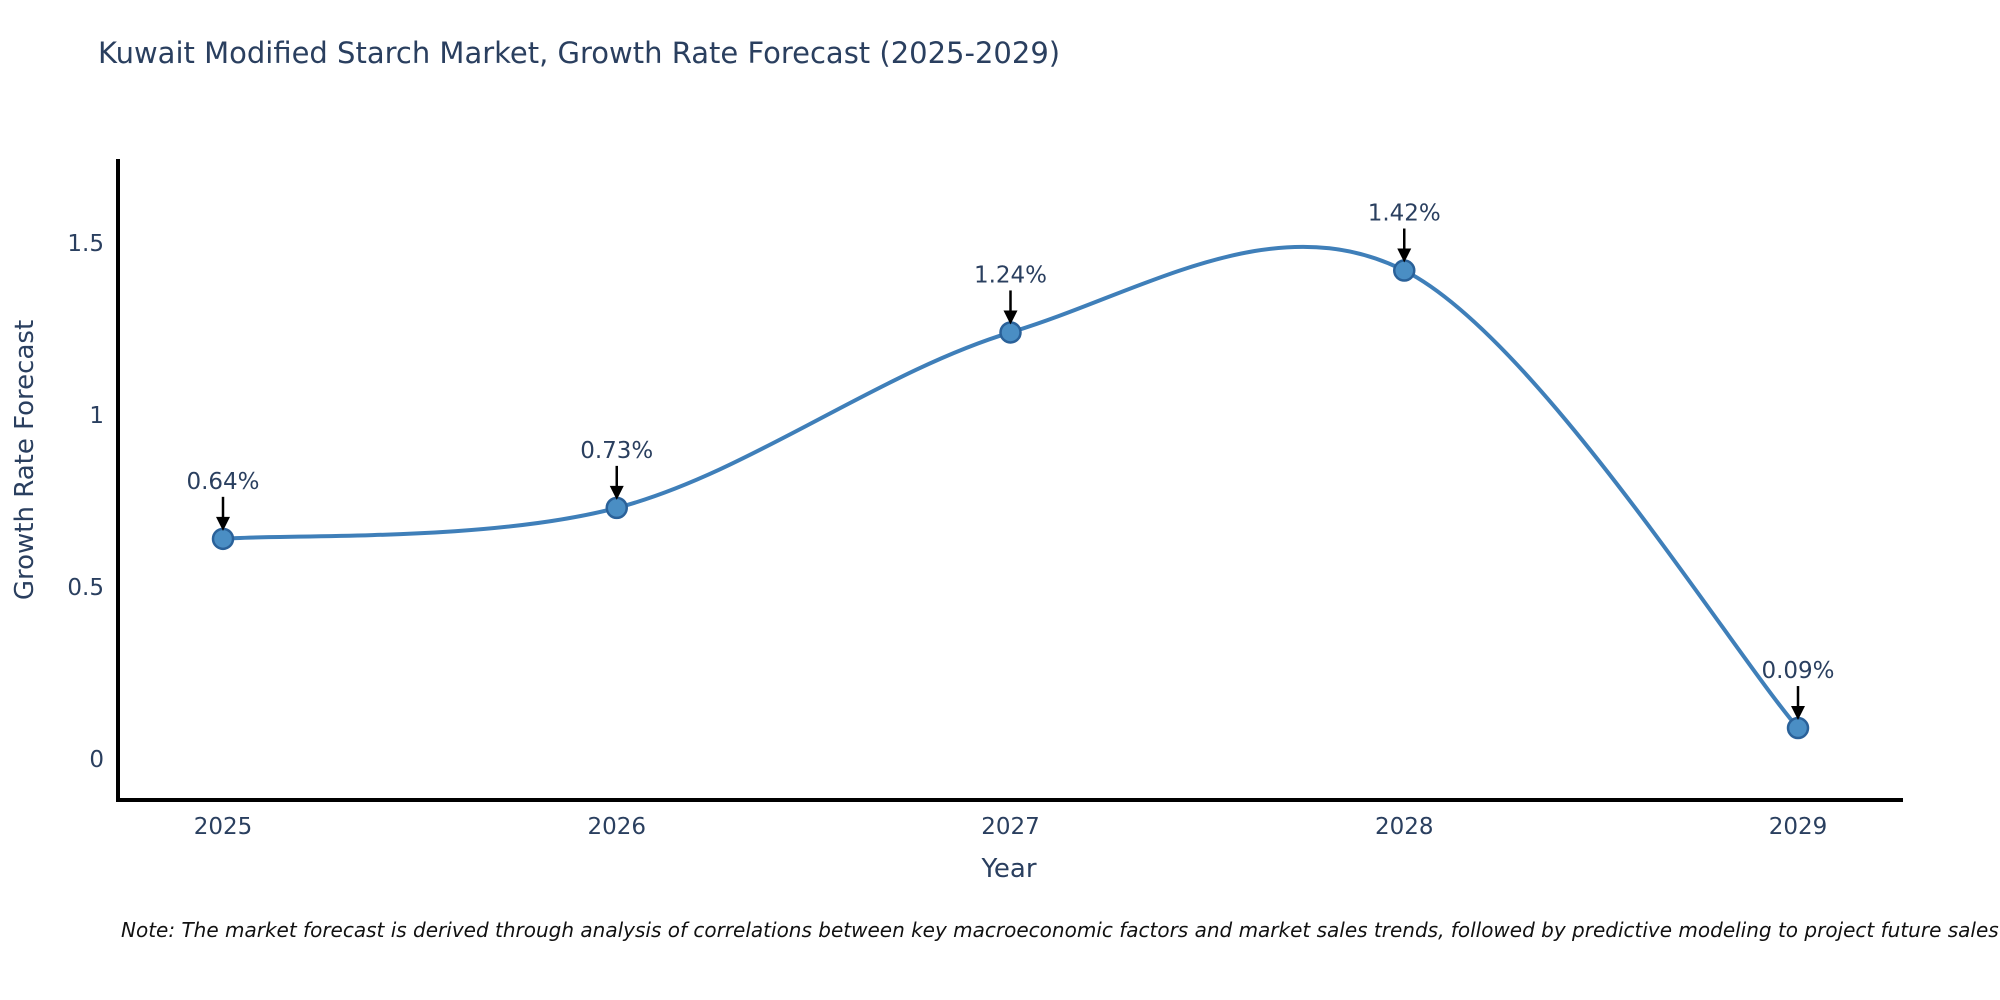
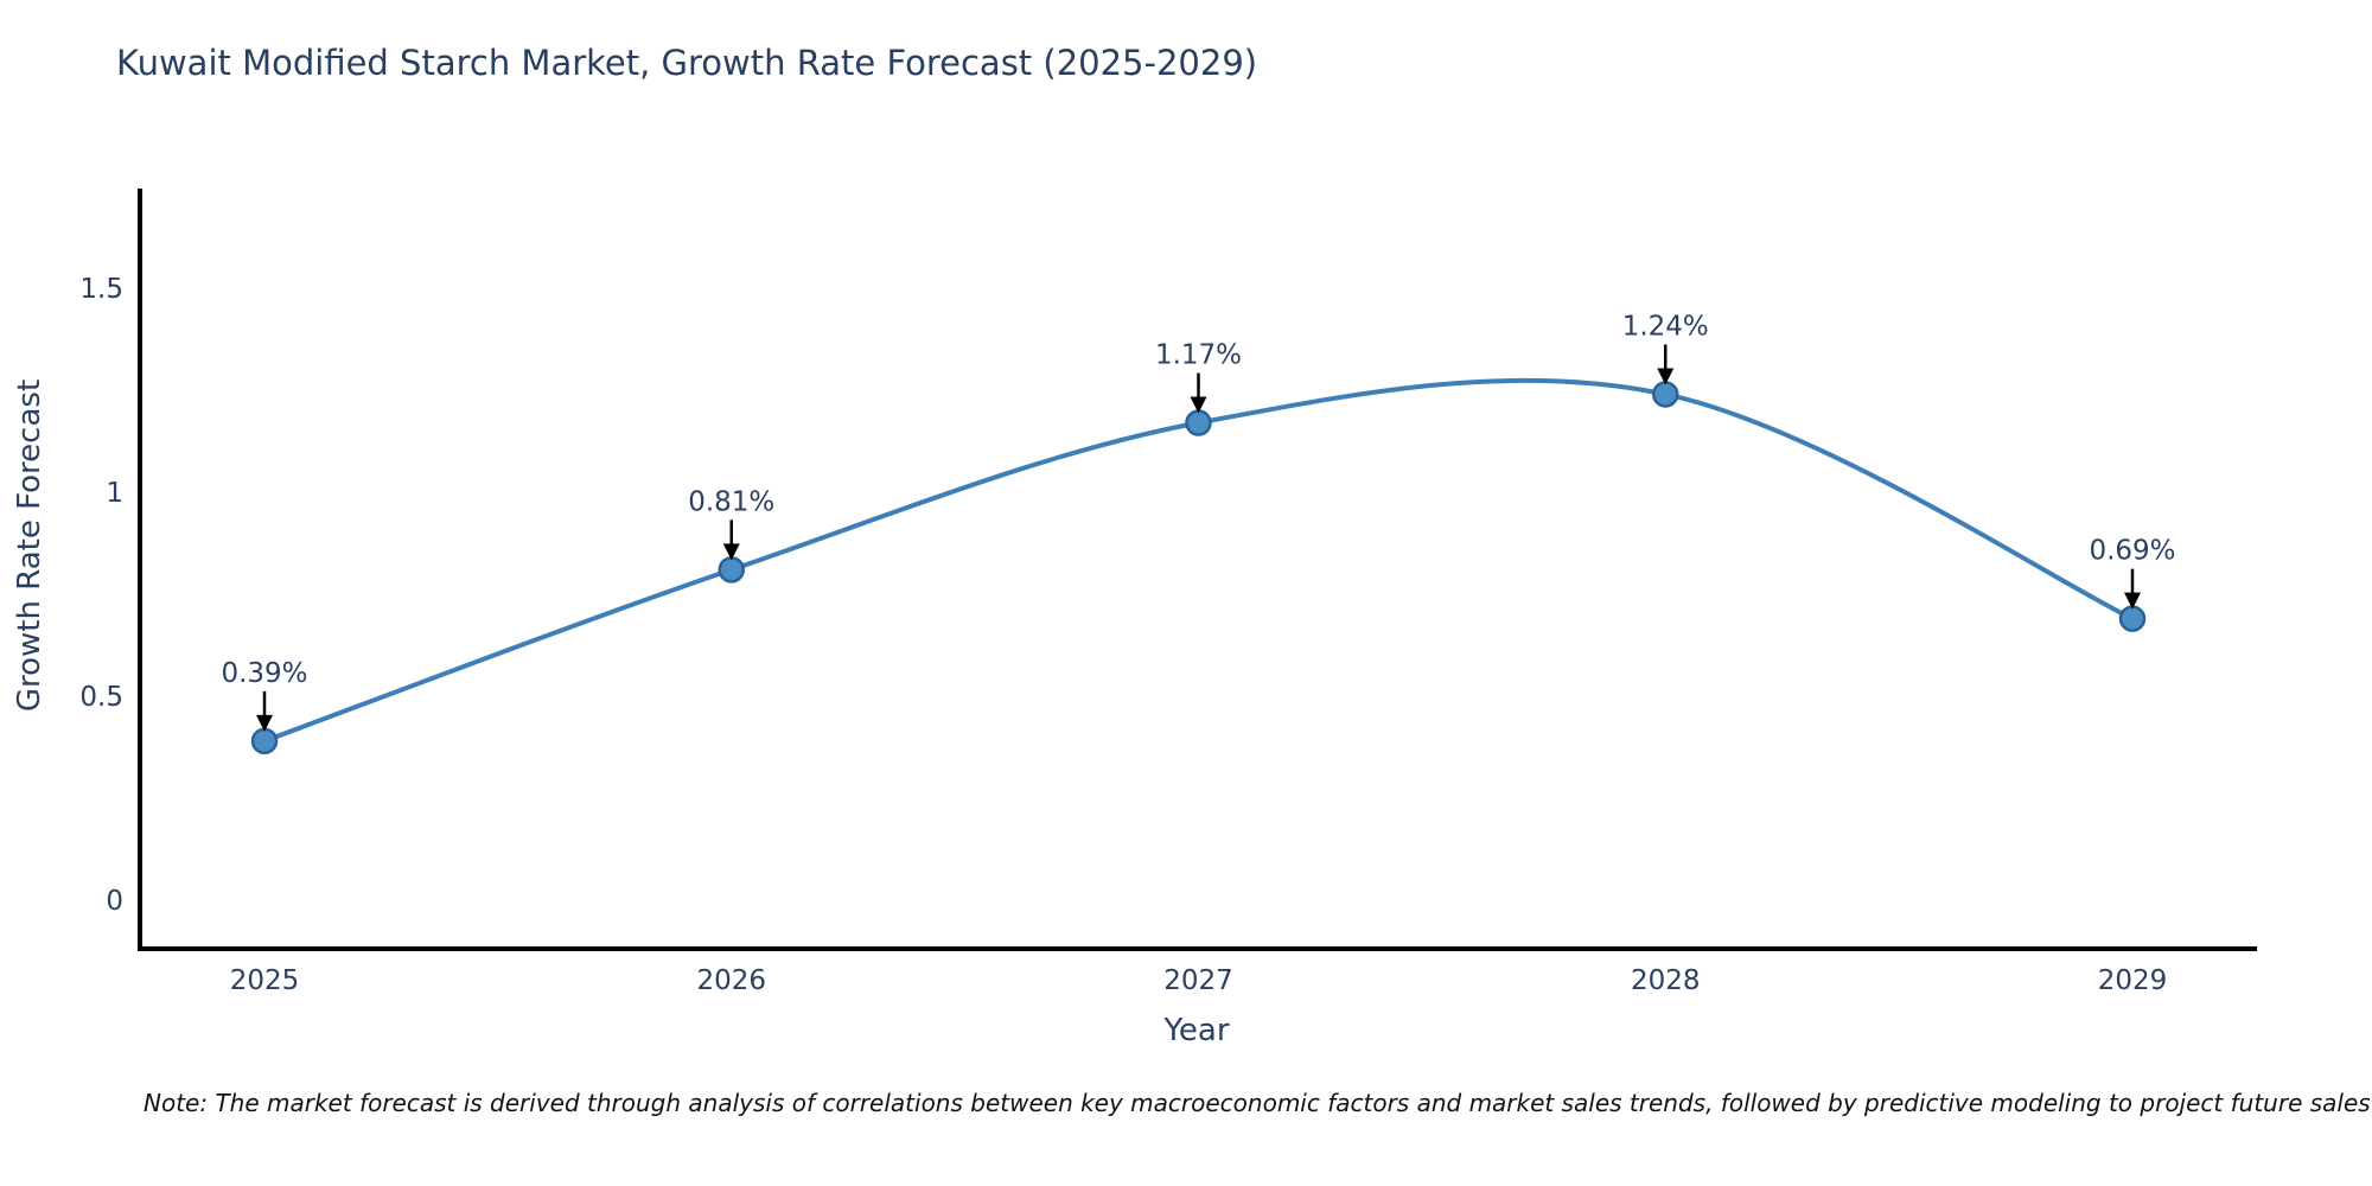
2025: 0.64% -> 0.39%
2026: 0.73% -> 0.81%
2027: 1.24% -> 1.17%
2028: 1.42% -> 1.24%
2029: 0.09% -> 0.69%
